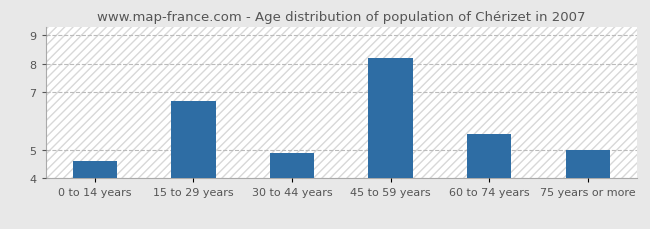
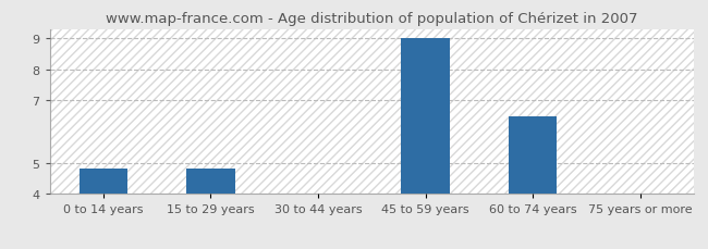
0 to 14 years: 4.60 -> 4.80
15 to 29 years: 6.70 -> 4.80
30 to 44 years: 4.90 -> 4.02
45 to 59 years: 8.20 -> 9.00
60 to 74 years: 5.55 -> 6.50
75 years or more: 5.00 -> 4.02
